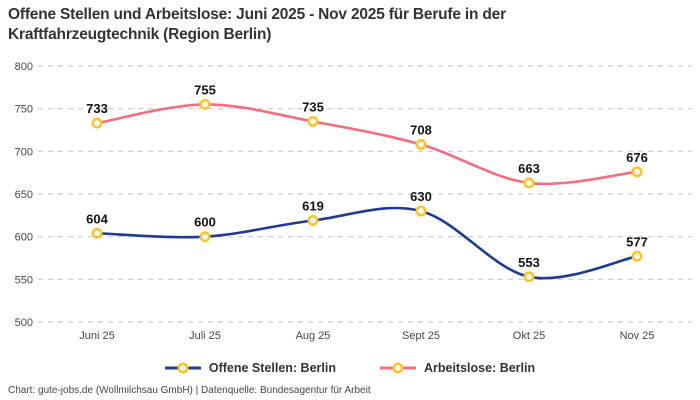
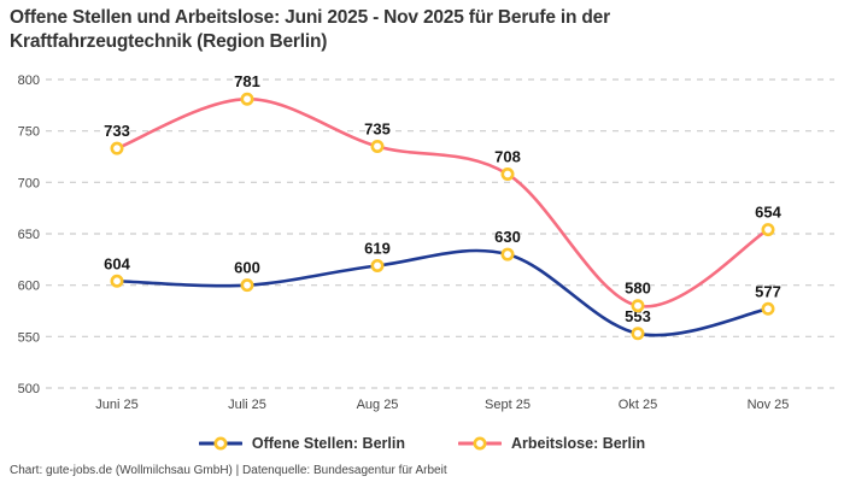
Arbeitslose: Berlin/Juli 25: 755 -> 781
Arbeitslose: Berlin/Okt 25: 663 -> 580
Arbeitslose: Berlin/Nov 25: 676 -> 654
